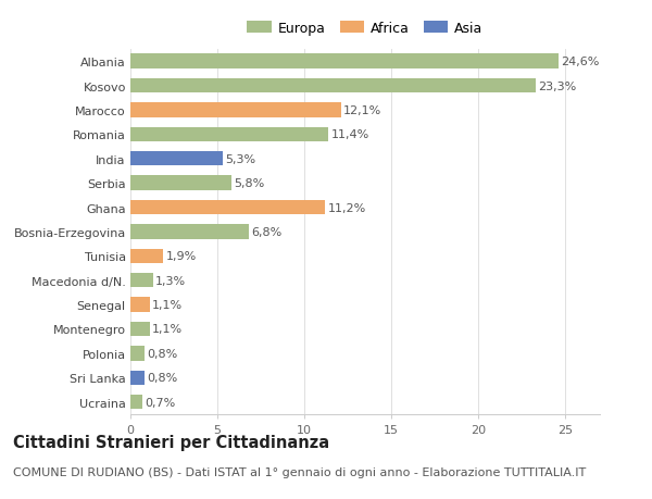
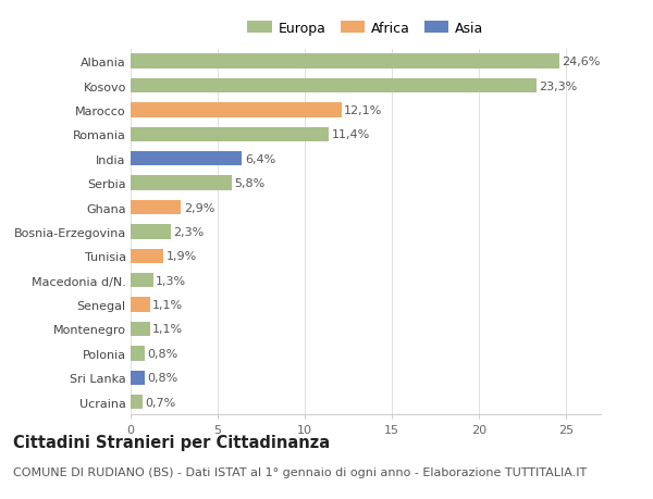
India: 5,3% -> 6,4%
Ghana: 11,2% -> 2,9%
Bosnia-Erzegovina: 6,8% -> 2,3%
